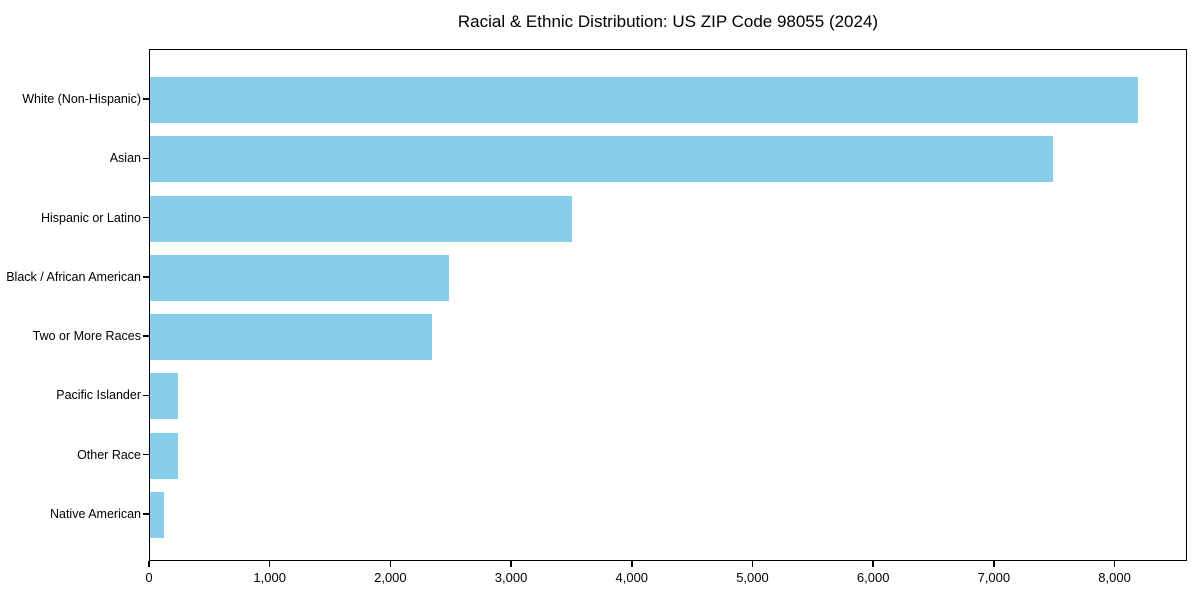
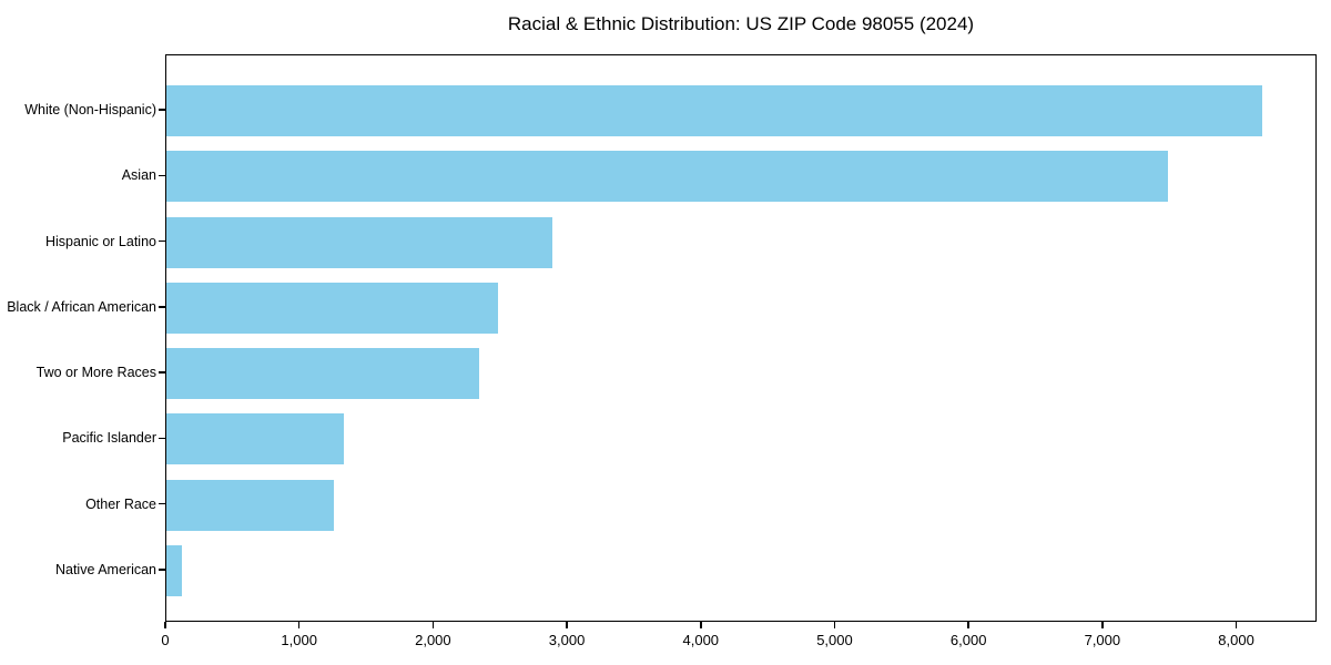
Hispanic or Latino: 3500 -> 2890
Pacific Islander: 230 -> 1330
Other Race: 230 -> 1250
